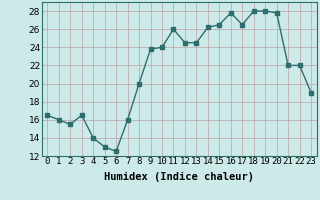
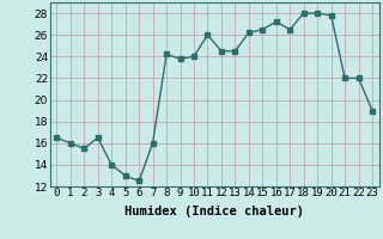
8: 20.0 -> 24.2
16: 27.8 -> 27.2
